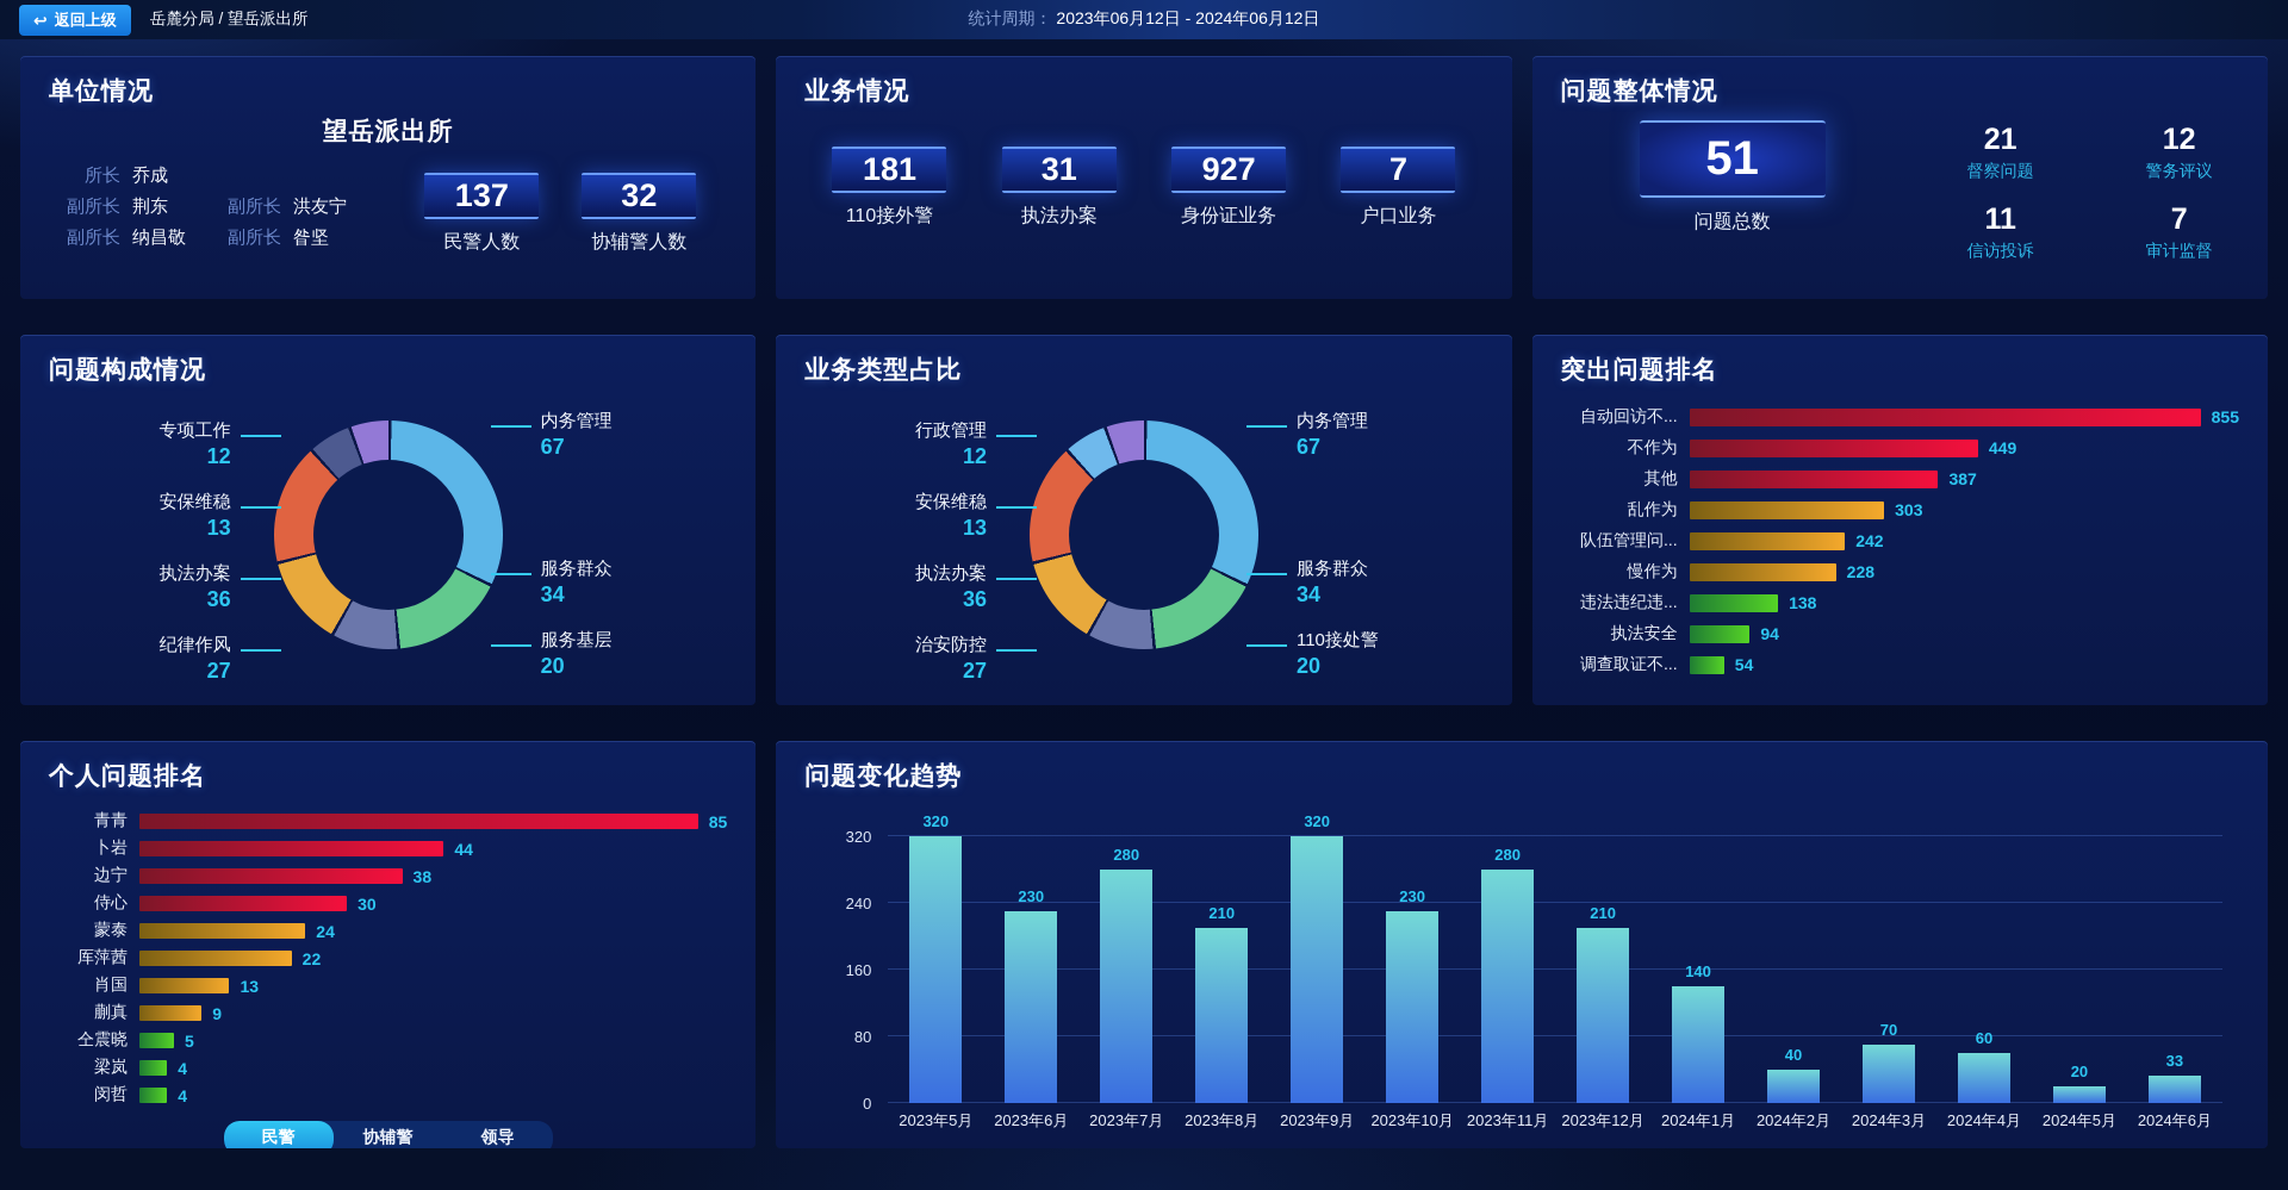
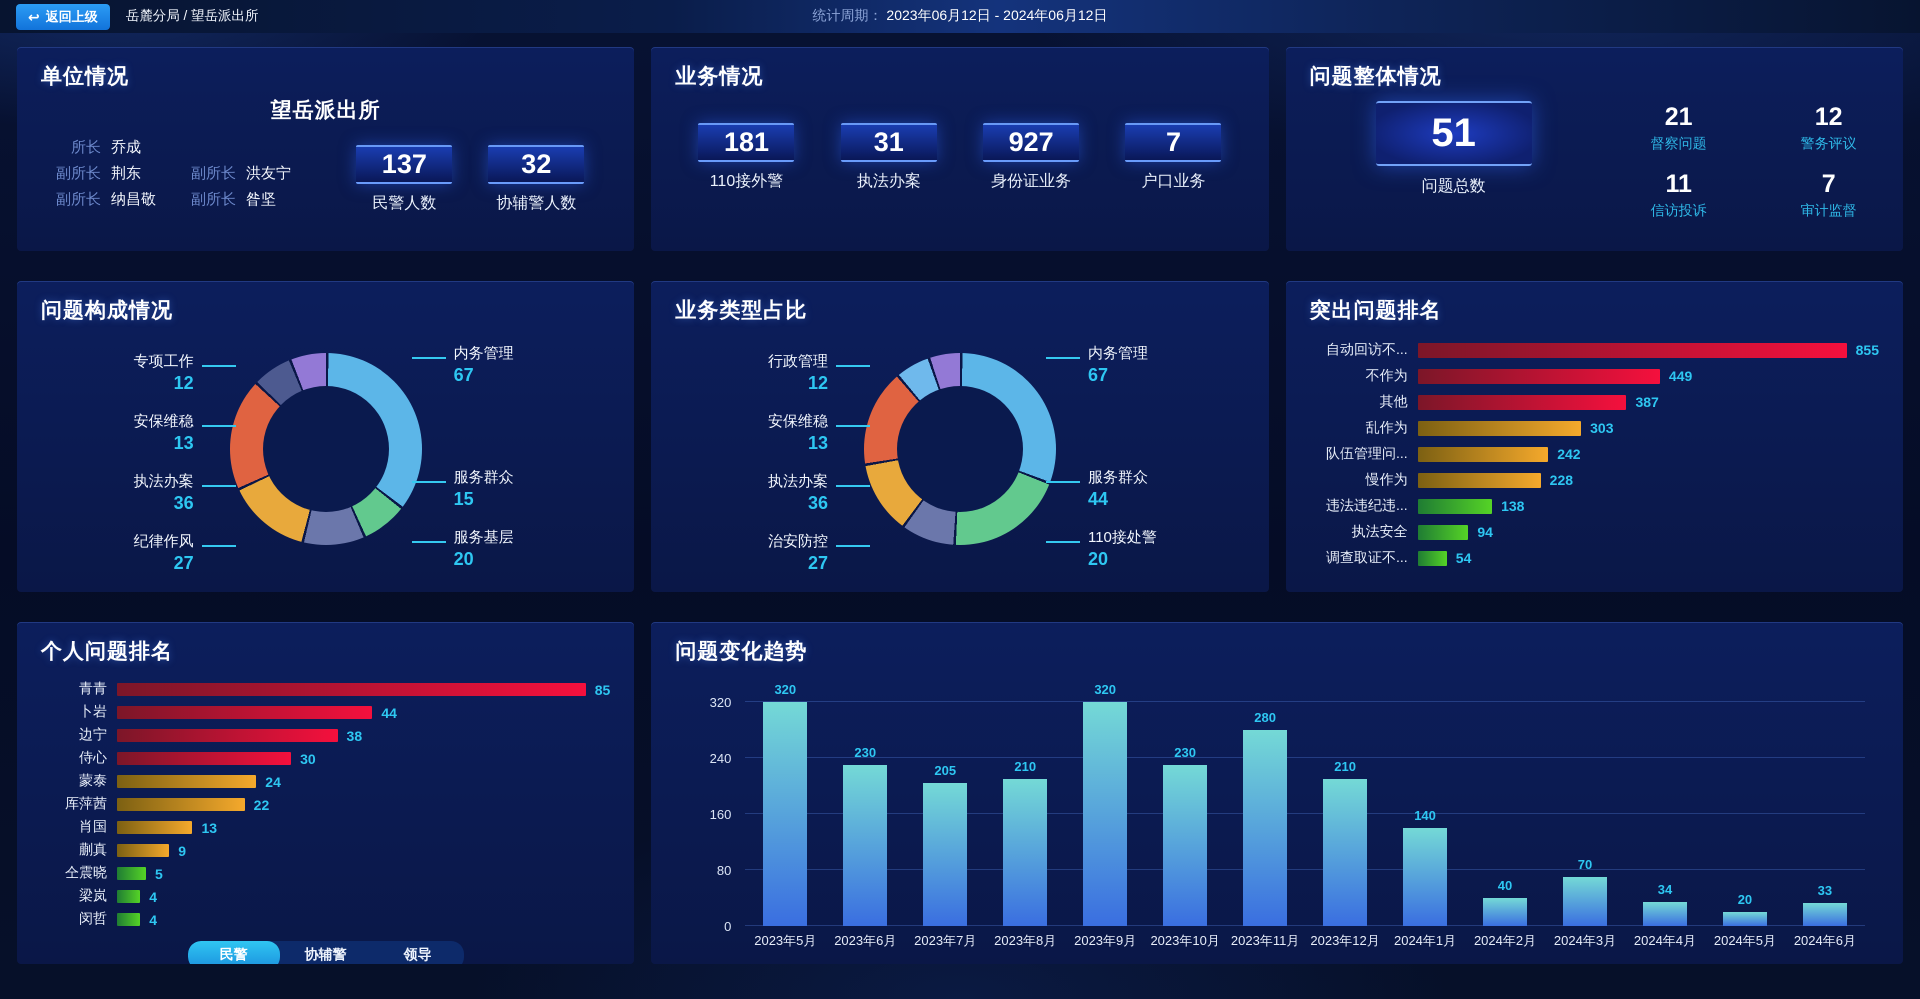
问题构成情况/服务群众: 34 -> 15
业务类型占比/服务群众: 34 -> 44
问题变化趋势/2023年7月: 280 -> 205
问题变化趋势/2024年4月: 60 -> 34
